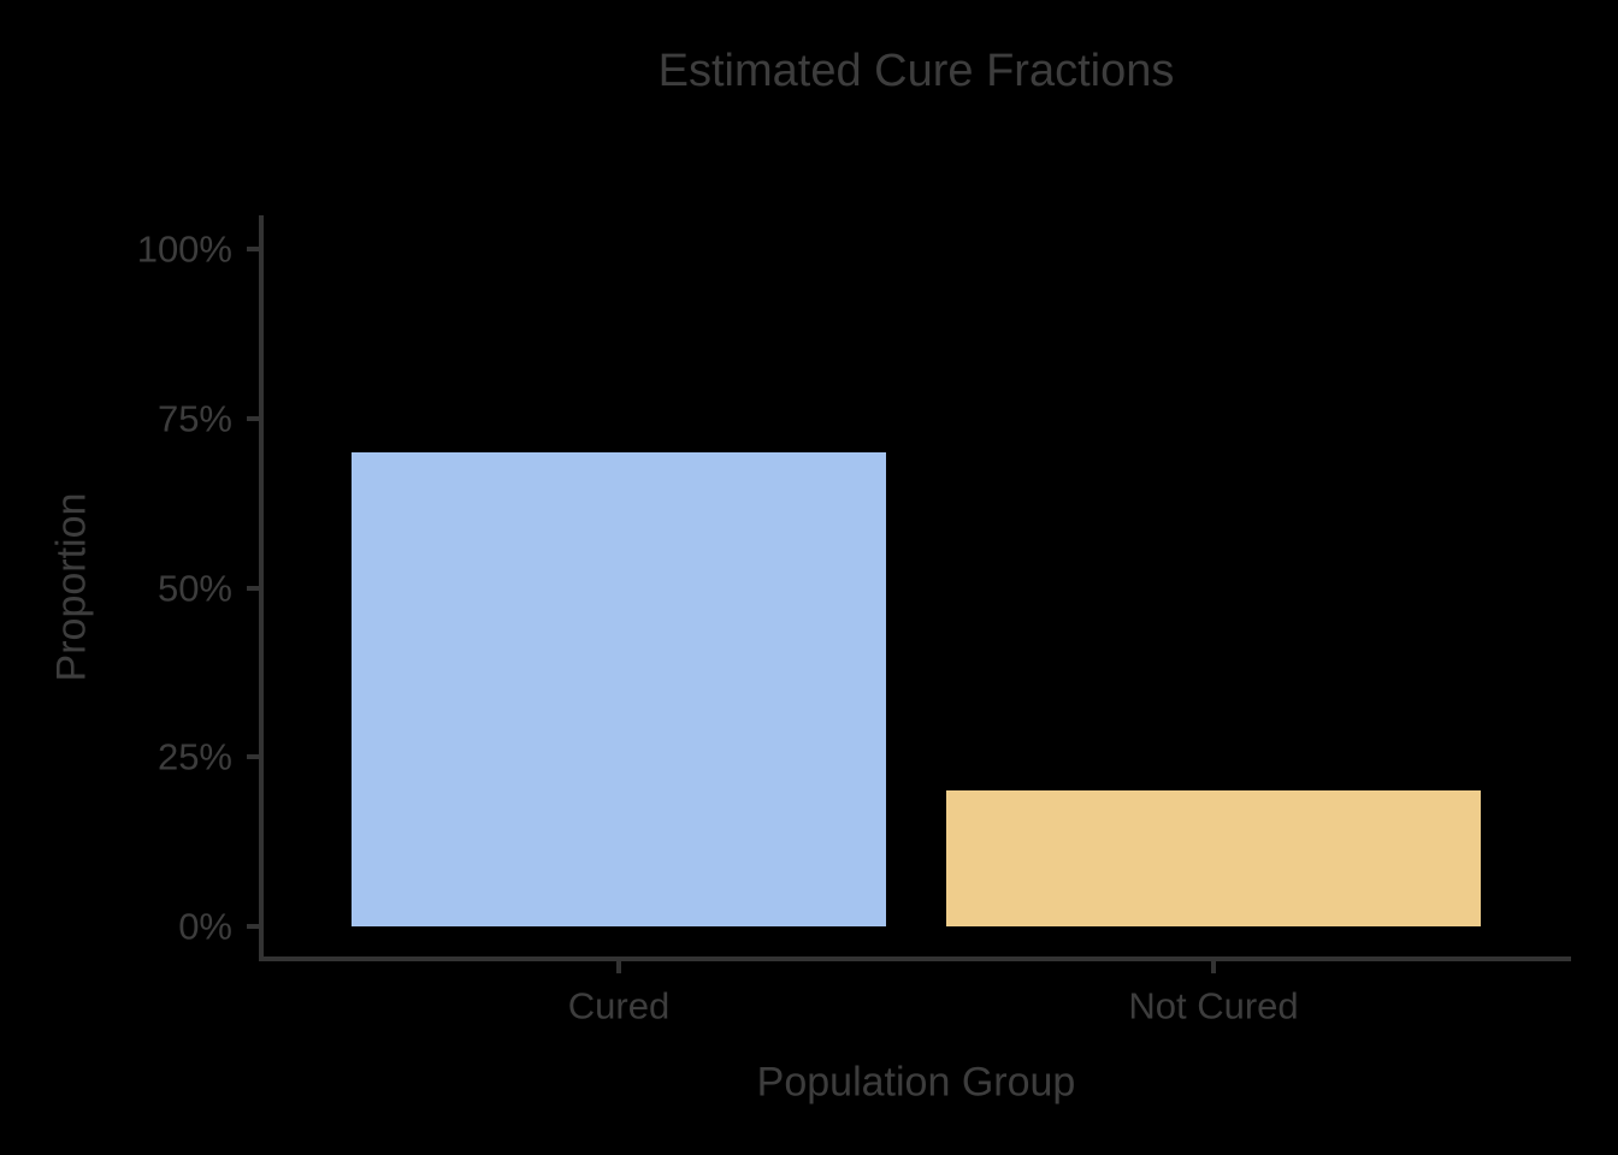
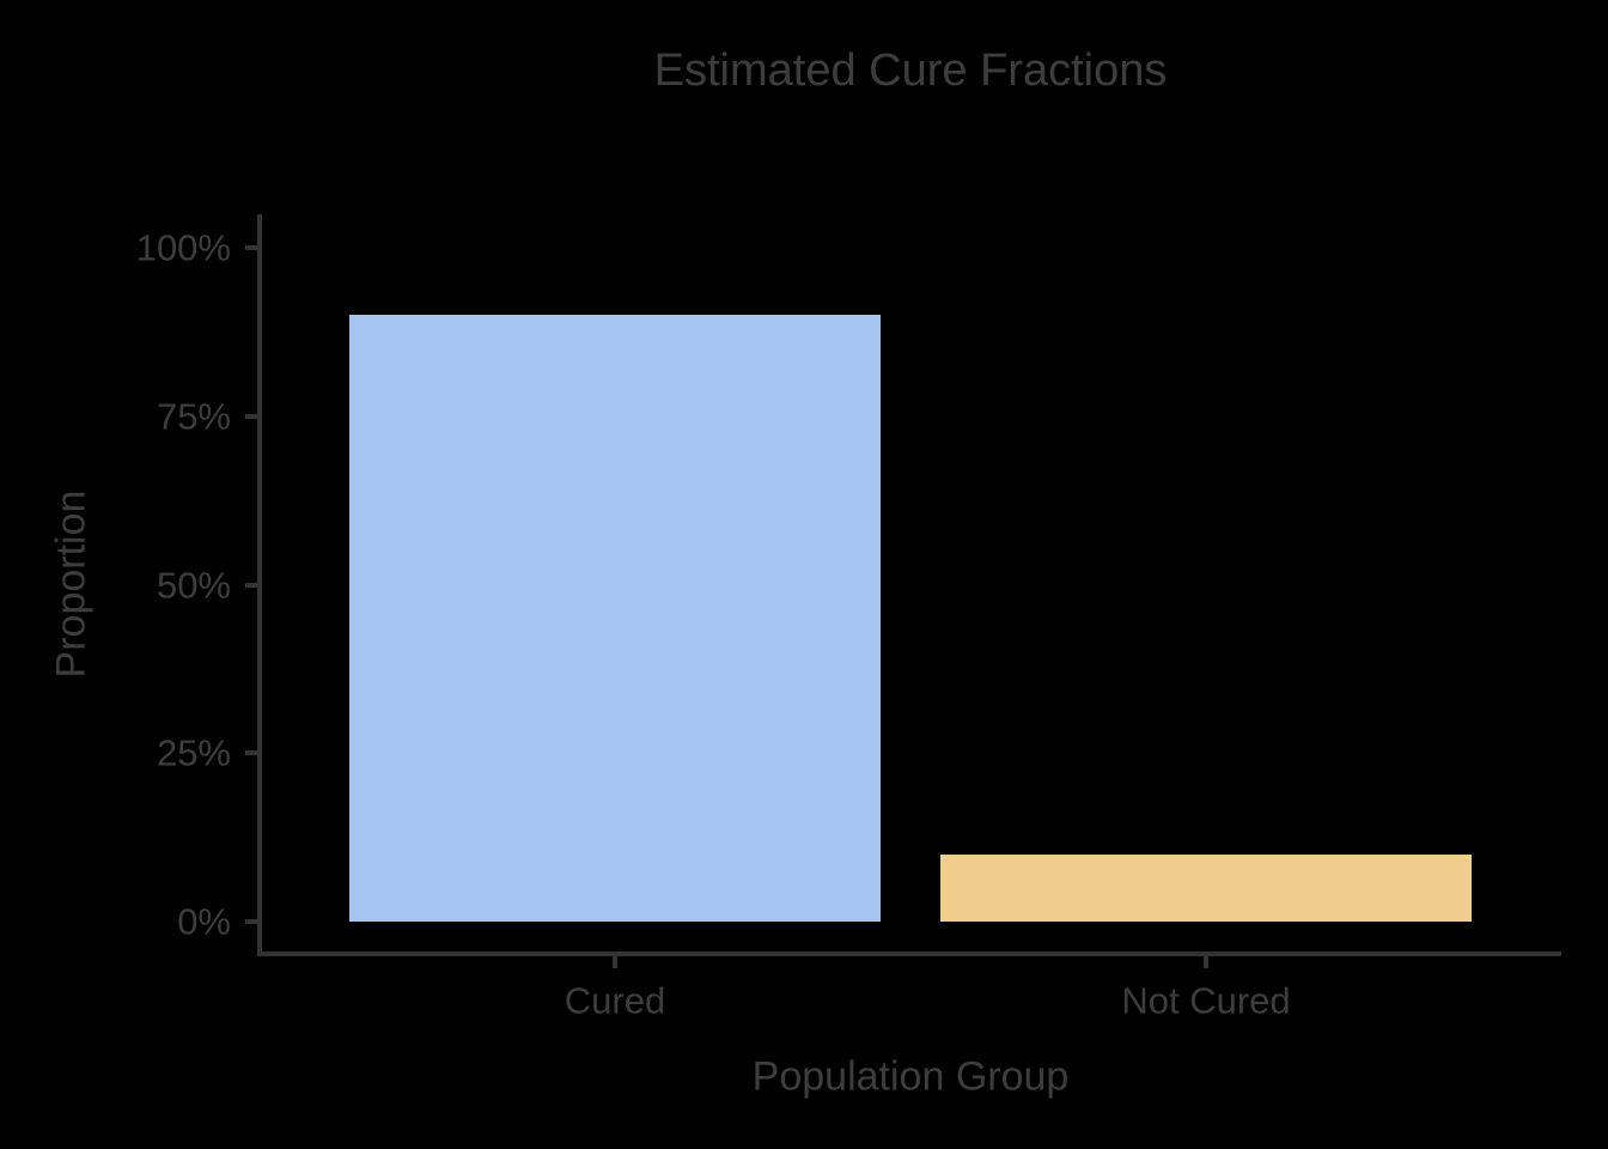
Cured: 70% -> 90%
Not Cured: 20% -> 10%
